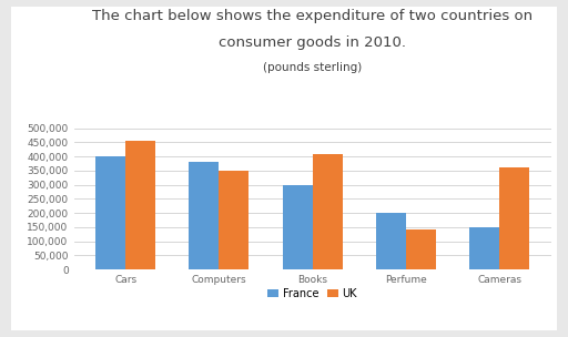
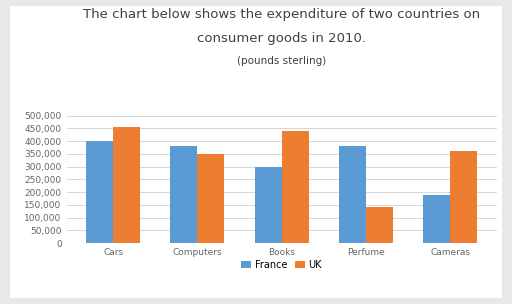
UK/Books: 408,000 -> 440,000
France/Perfume: 200,000 -> 380,000
France/Cameras: 150,000 -> 190,000
